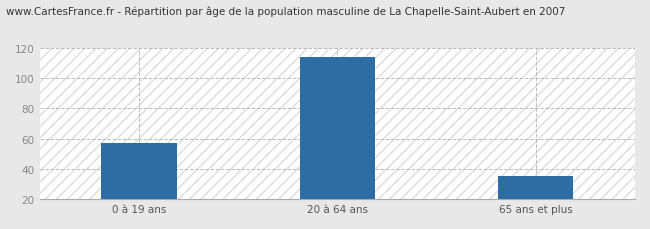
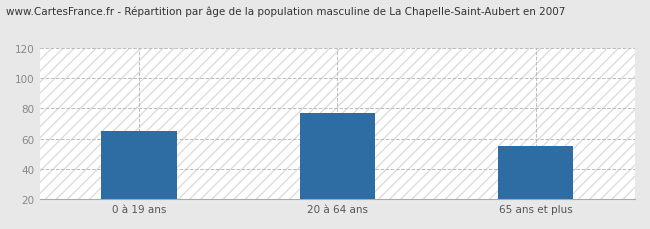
0 à 19 ans: 57 -> 65
20 à 64 ans: 114 -> 77
65 ans et plus: 35 -> 55
